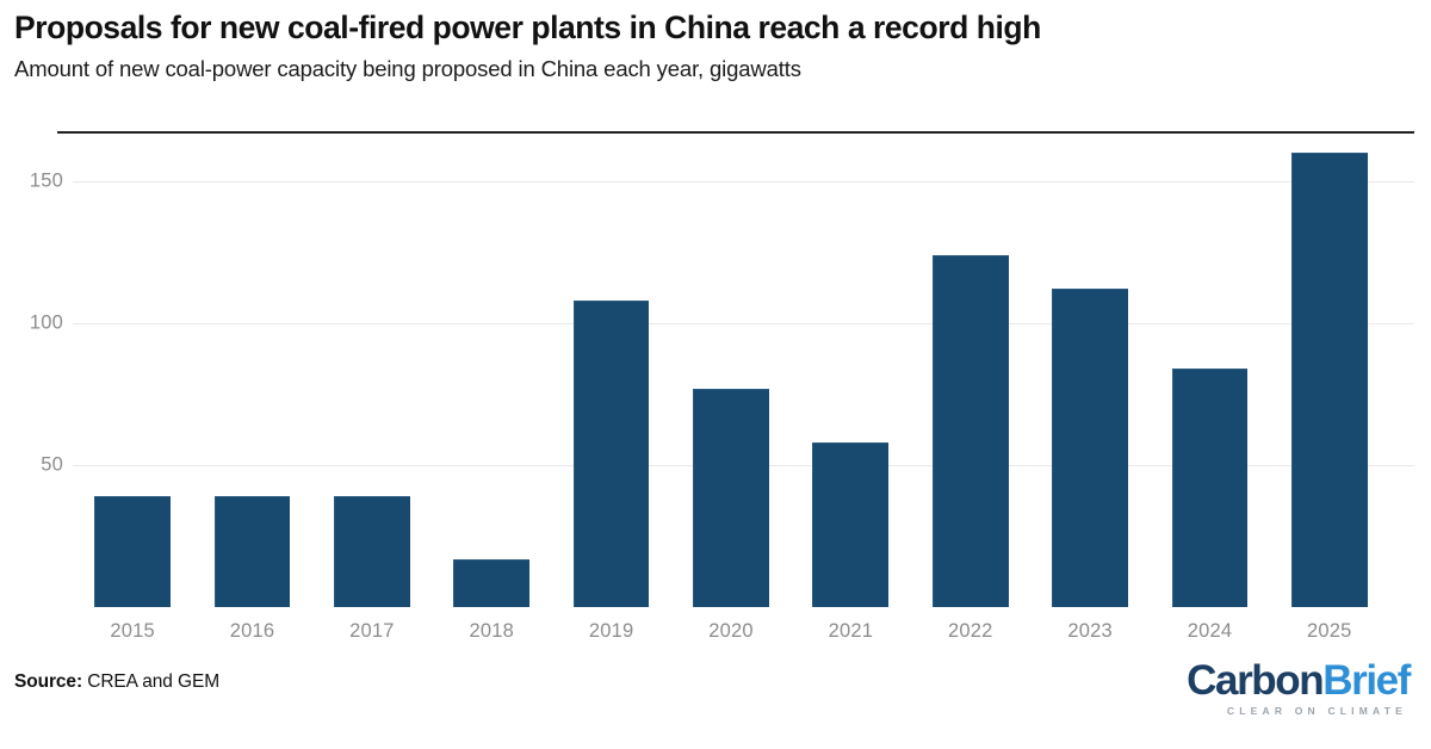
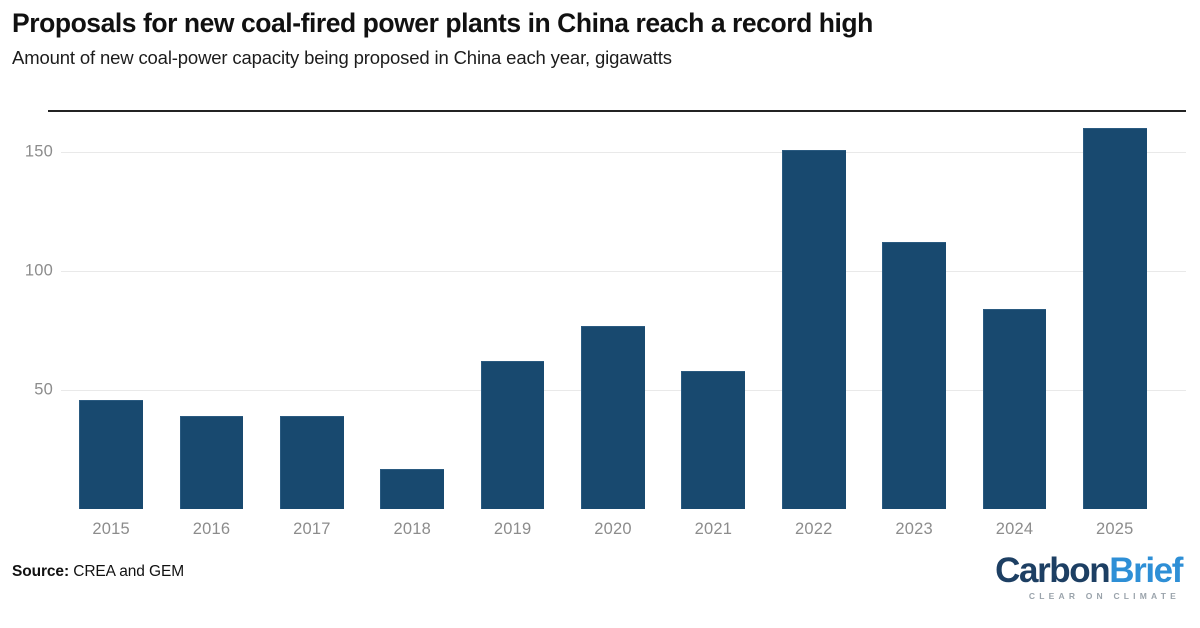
2015: 39 -> 46
2019: 108 -> 62
2022: 124 -> 151
